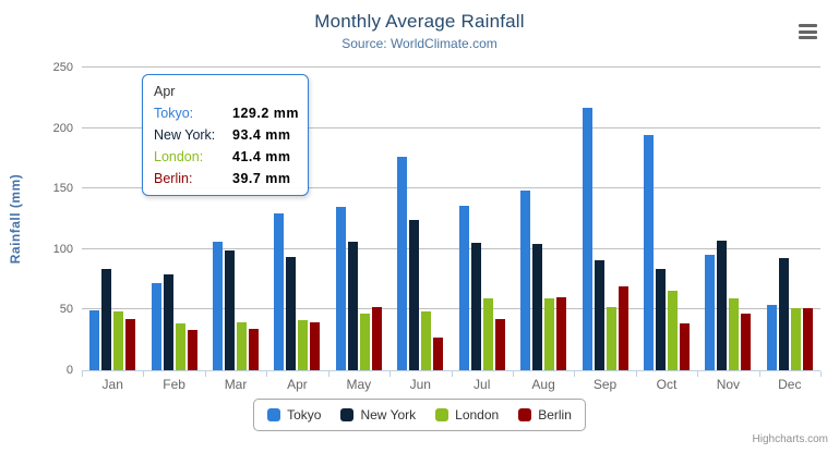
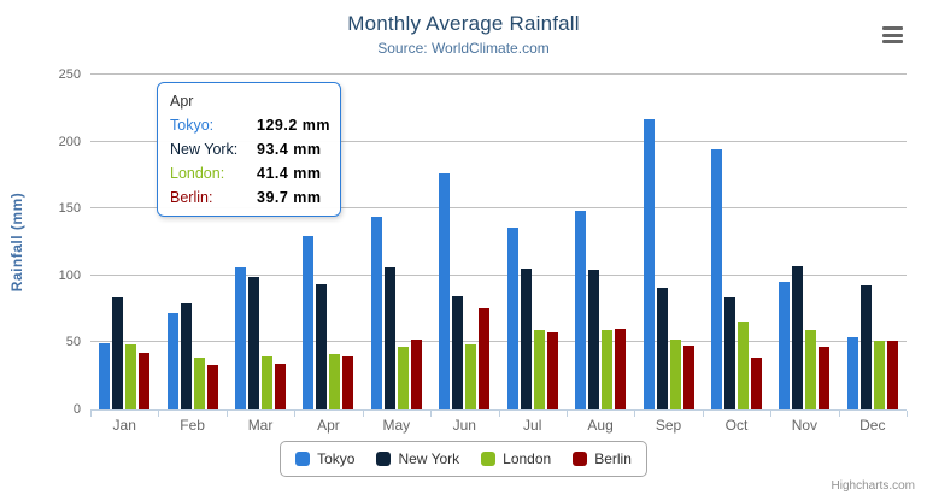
Tokyo/May: 135 -> 144
New York/Jun: 124 -> 84
Berlin/Jun: 27 -> 76
Berlin/Jul: 42 -> 57
Berlin/Sep: 69 -> 48
